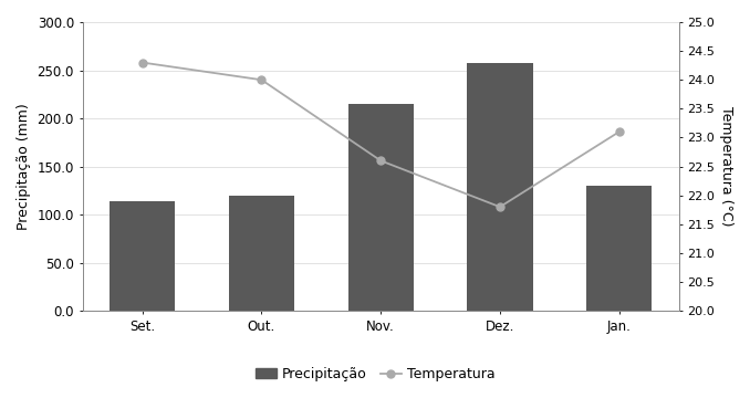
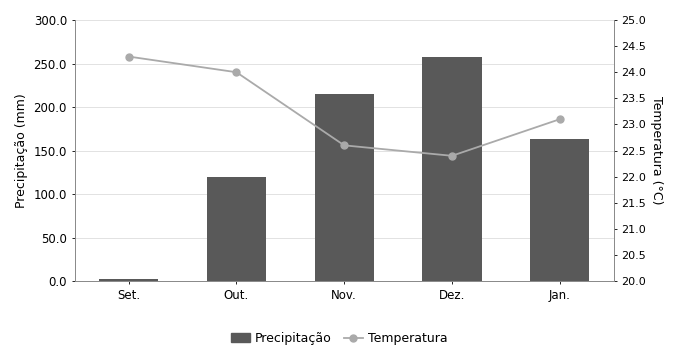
Precipitação/Set.: 114 -> 2
Temperatura/Dez.: 21.8 -> 22.4
Precipitação/Jan.: 130 -> 163
